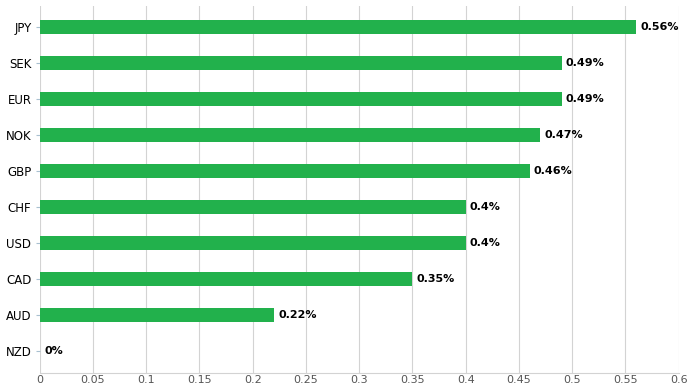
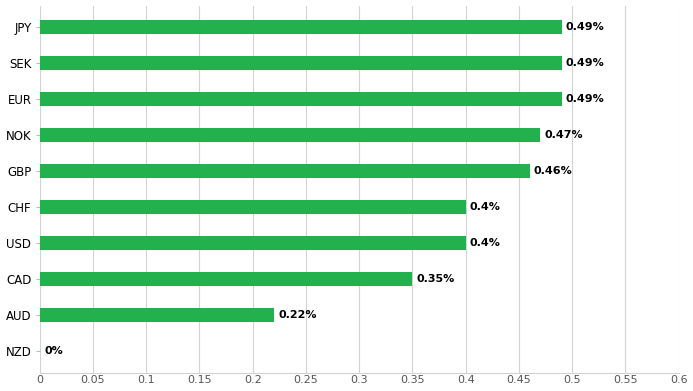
JPY: 0.56% -> 0.49%
